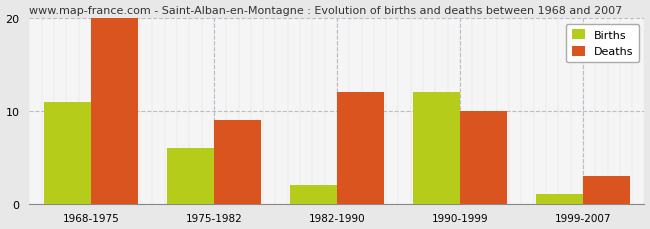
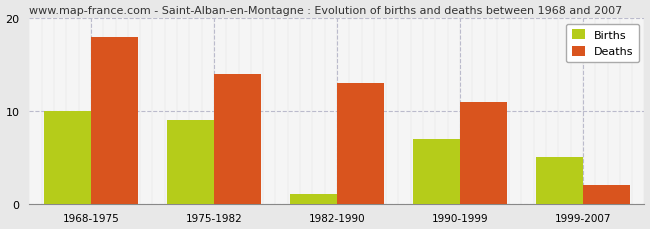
Births/1968-1975: 11 -> 10
Deaths/1968-1975: 20 -> 18
Births/1975-1982: 6 -> 9
Deaths/1975-1982: 9 -> 14
Births/1982-1990: 2 -> 1
Deaths/1982-1990: 12 -> 13
Births/1990-1999: 12 -> 7
Deaths/1990-1999: 10 -> 11
Births/1999-2007: 1 -> 5
Deaths/1999-2007: 3 -> 2
